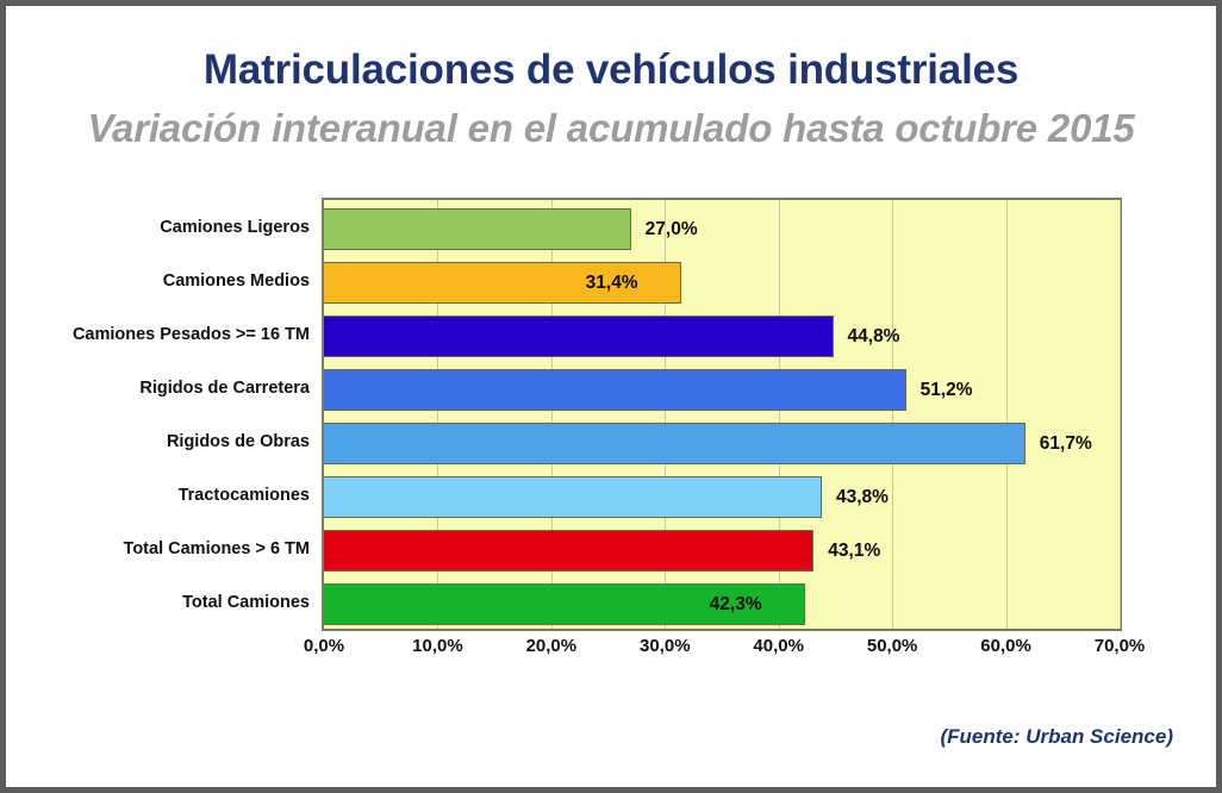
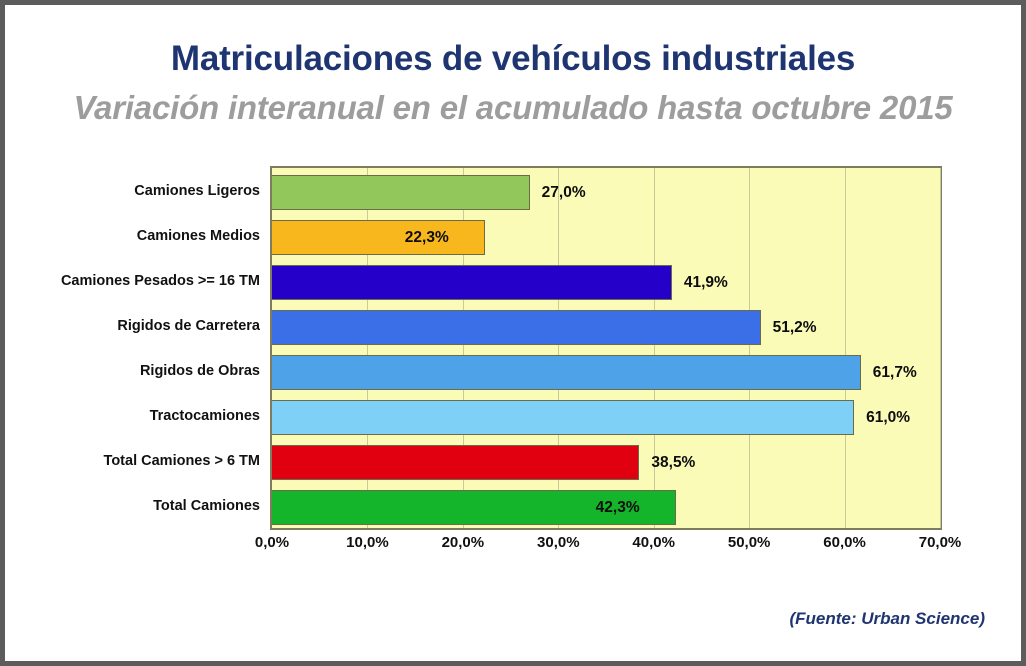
Camiones Medios: 31,4% -> 22,3%
Camiones Pesados >= 16 TM: 44,8% -> 41,9%
Tractocamiones: 43,8% -> 61,0%
Total Camiones > 6 TM: 43,1% -> 38,5%
